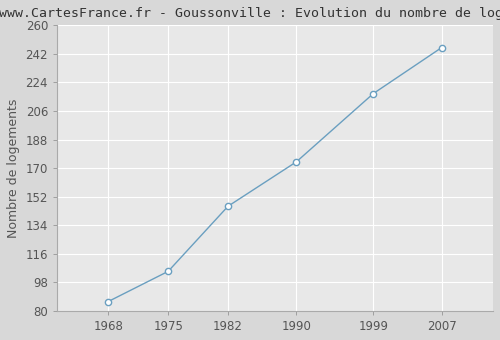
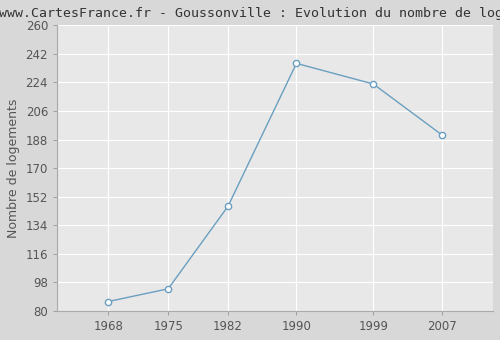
1975: 105 -> 94
1990: 174 -> 236
1999: 217 -> 223
2007: 246 -> 191
